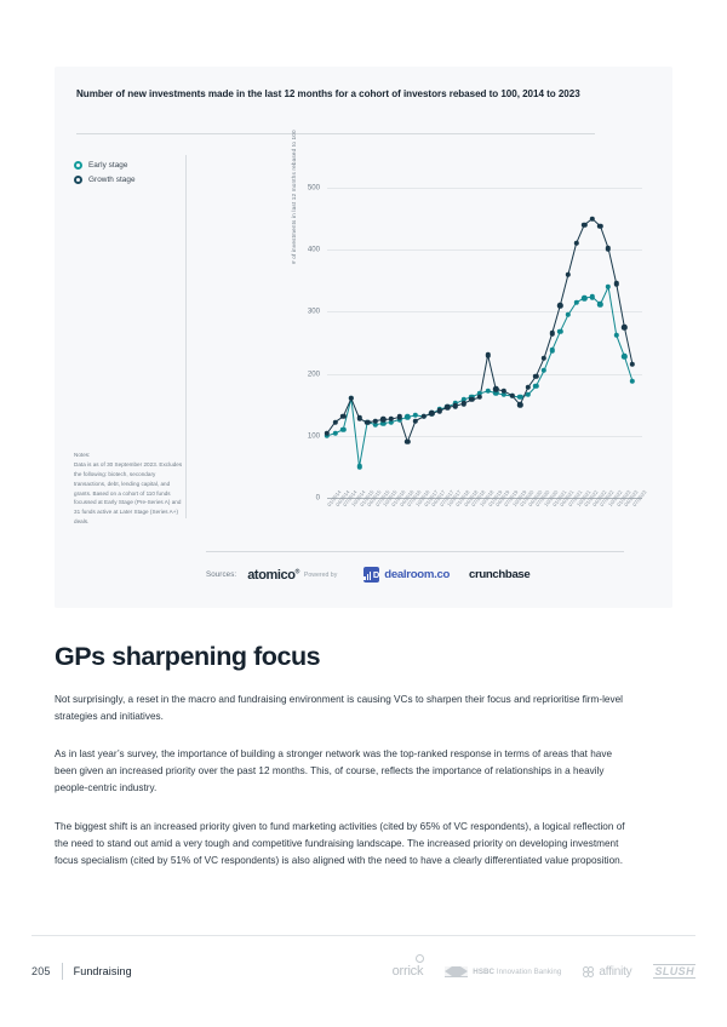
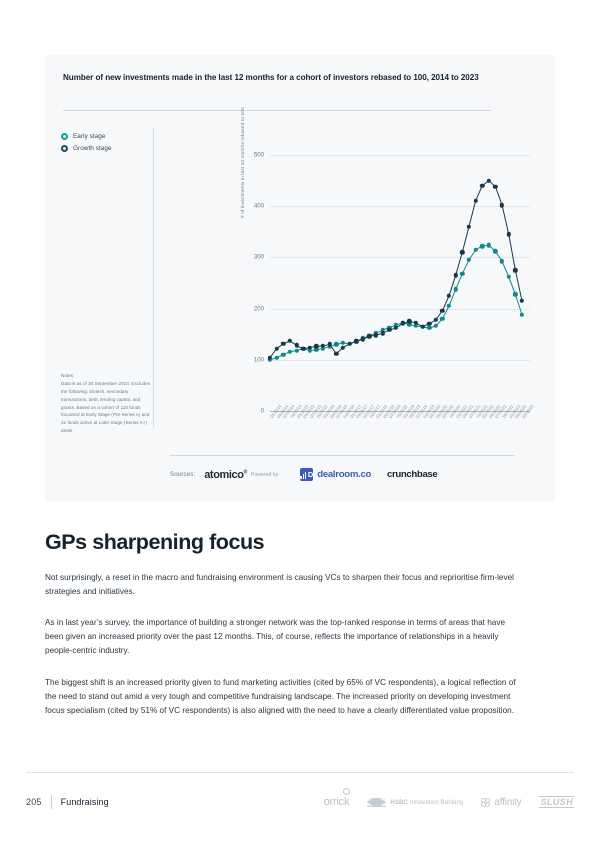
Early stage/10/2014: 160 -> 120
Growth stage/10/2014: 160 -> 140
Early stage/01/2015: 50 -> 120
Growth stage/07/2016: 90 -> 110
Growth stage/01/2019: 230 -> 170
Growth stage/01/2020: 150 -> 170
Early stage/10/2022: 340 -> 290
